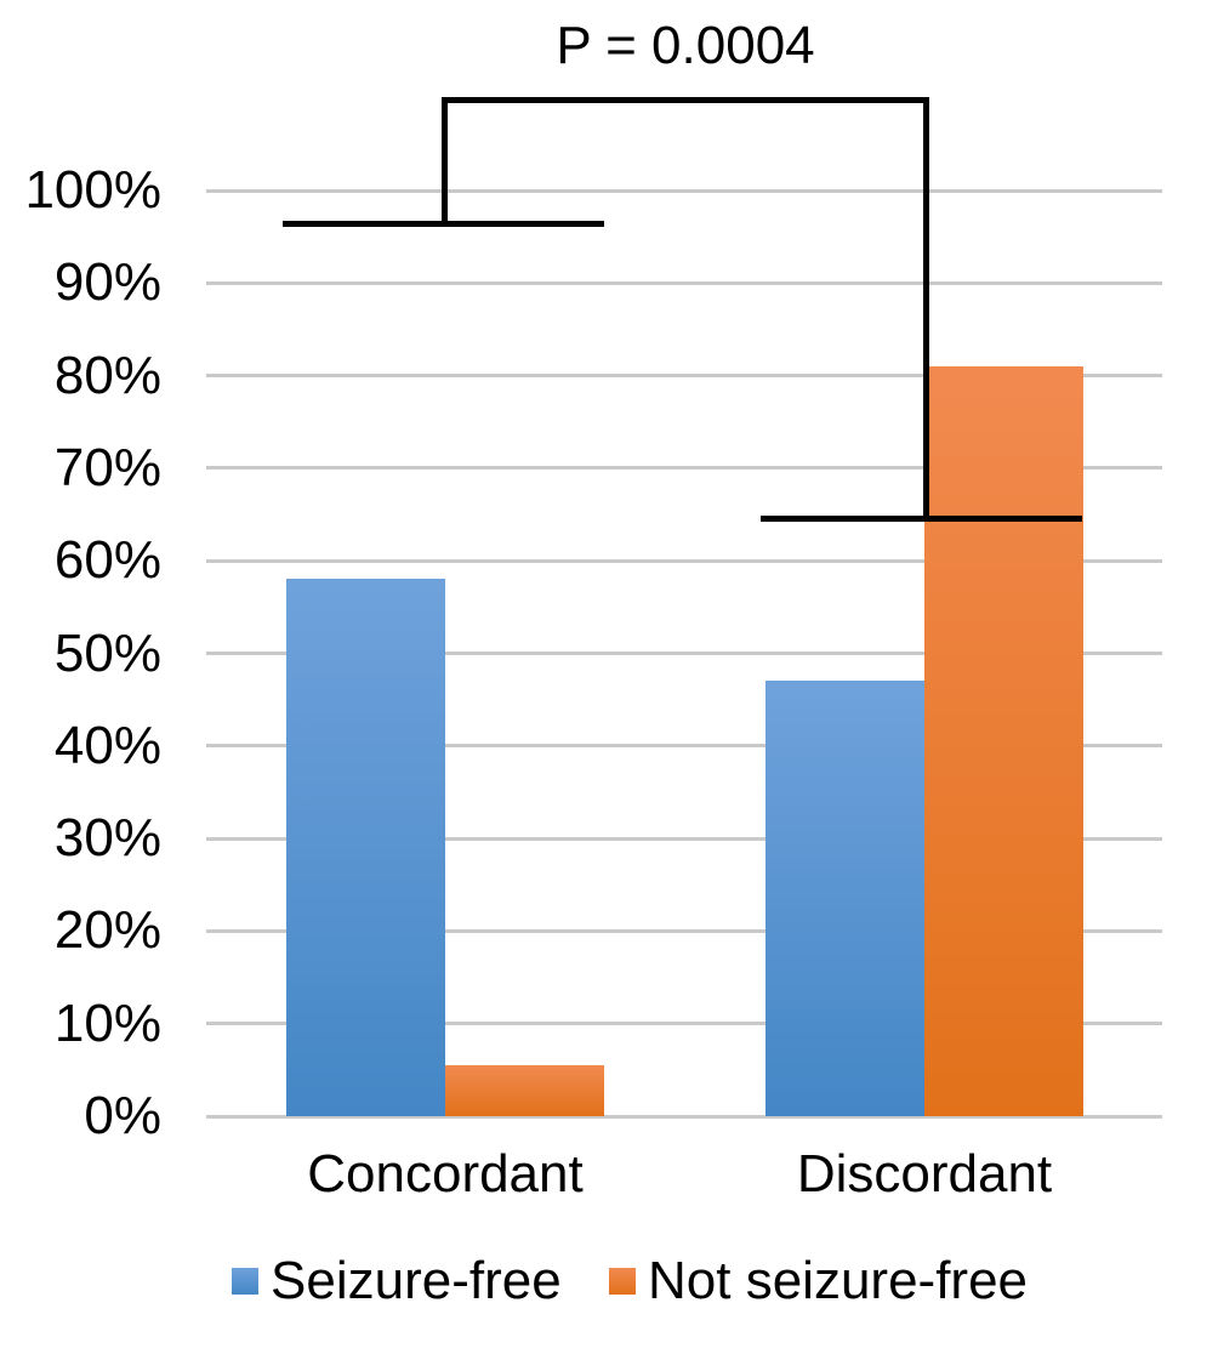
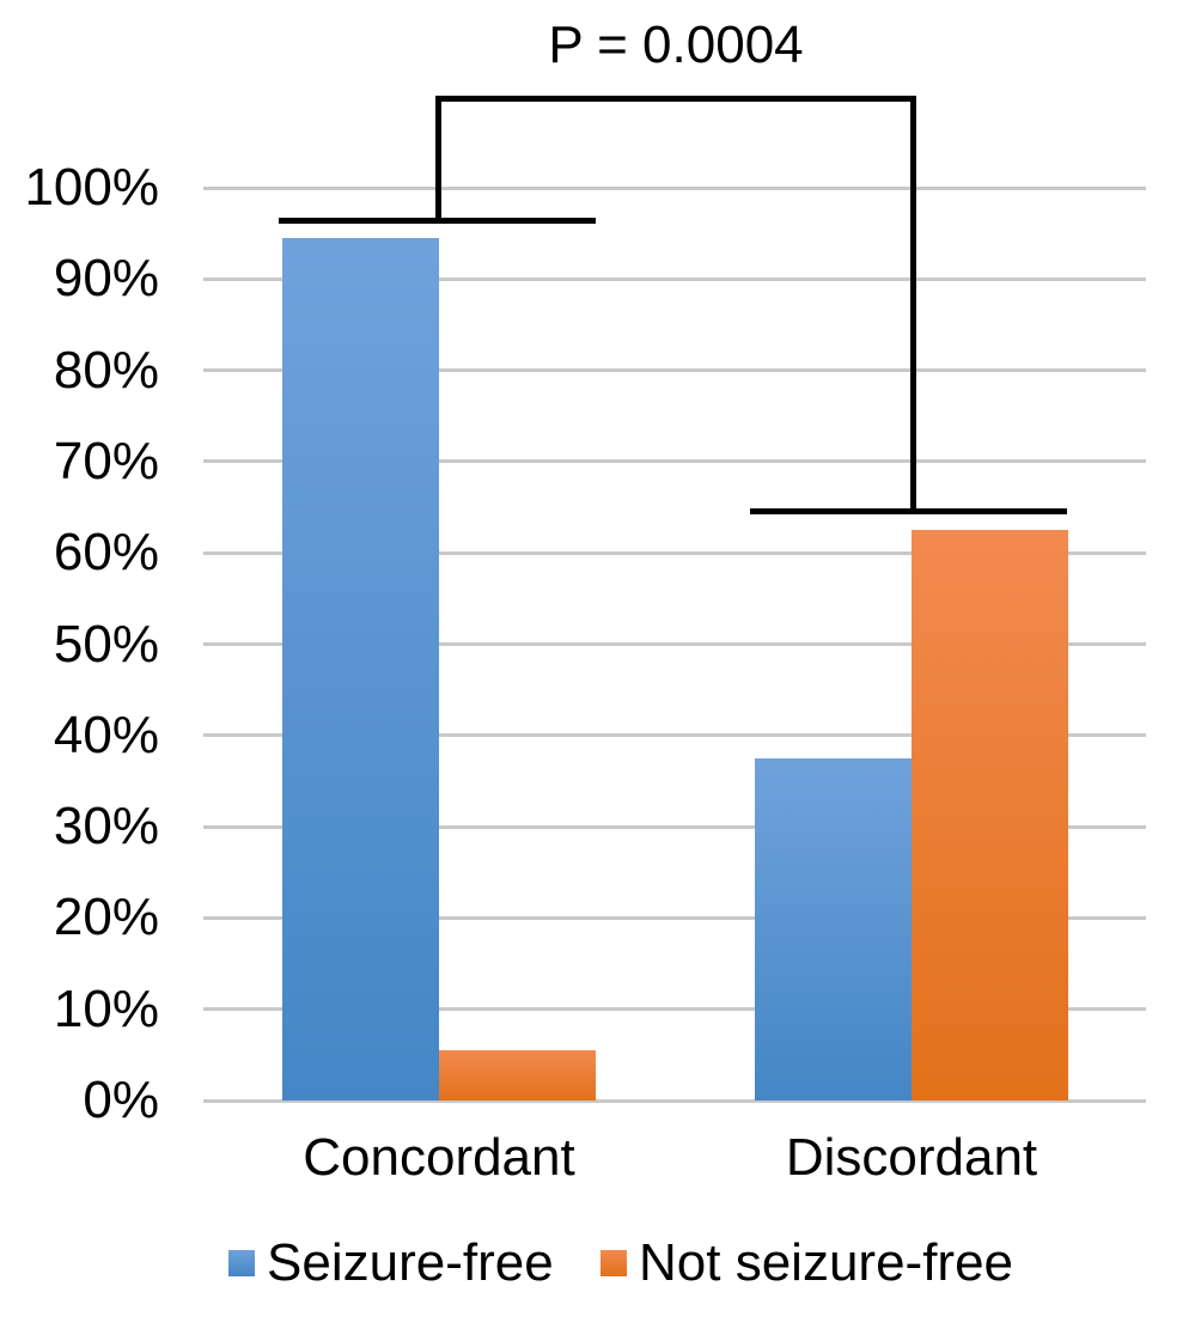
Seizure-free/Concordant: 58% -> 94%
Seizure-free/Discordant: 47% -> 38%
Not seizure-free/Discordant: 81% -> 62%
